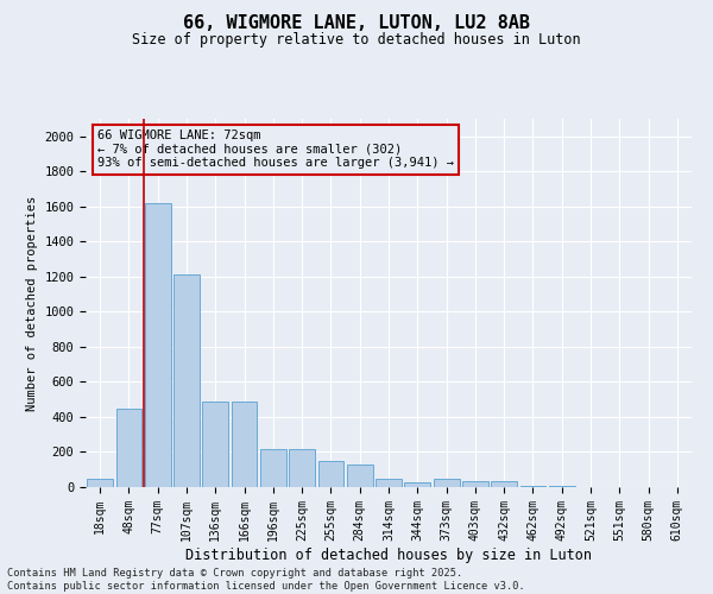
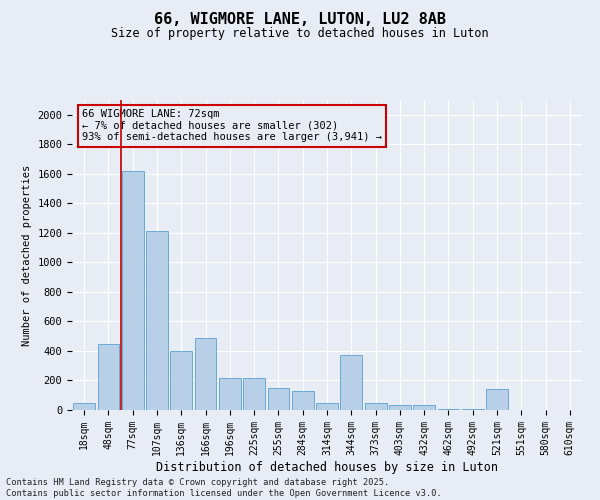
136sqm: 490 -> 400
344sqm: 20 -> 370
521sqm: 0 -> 140
